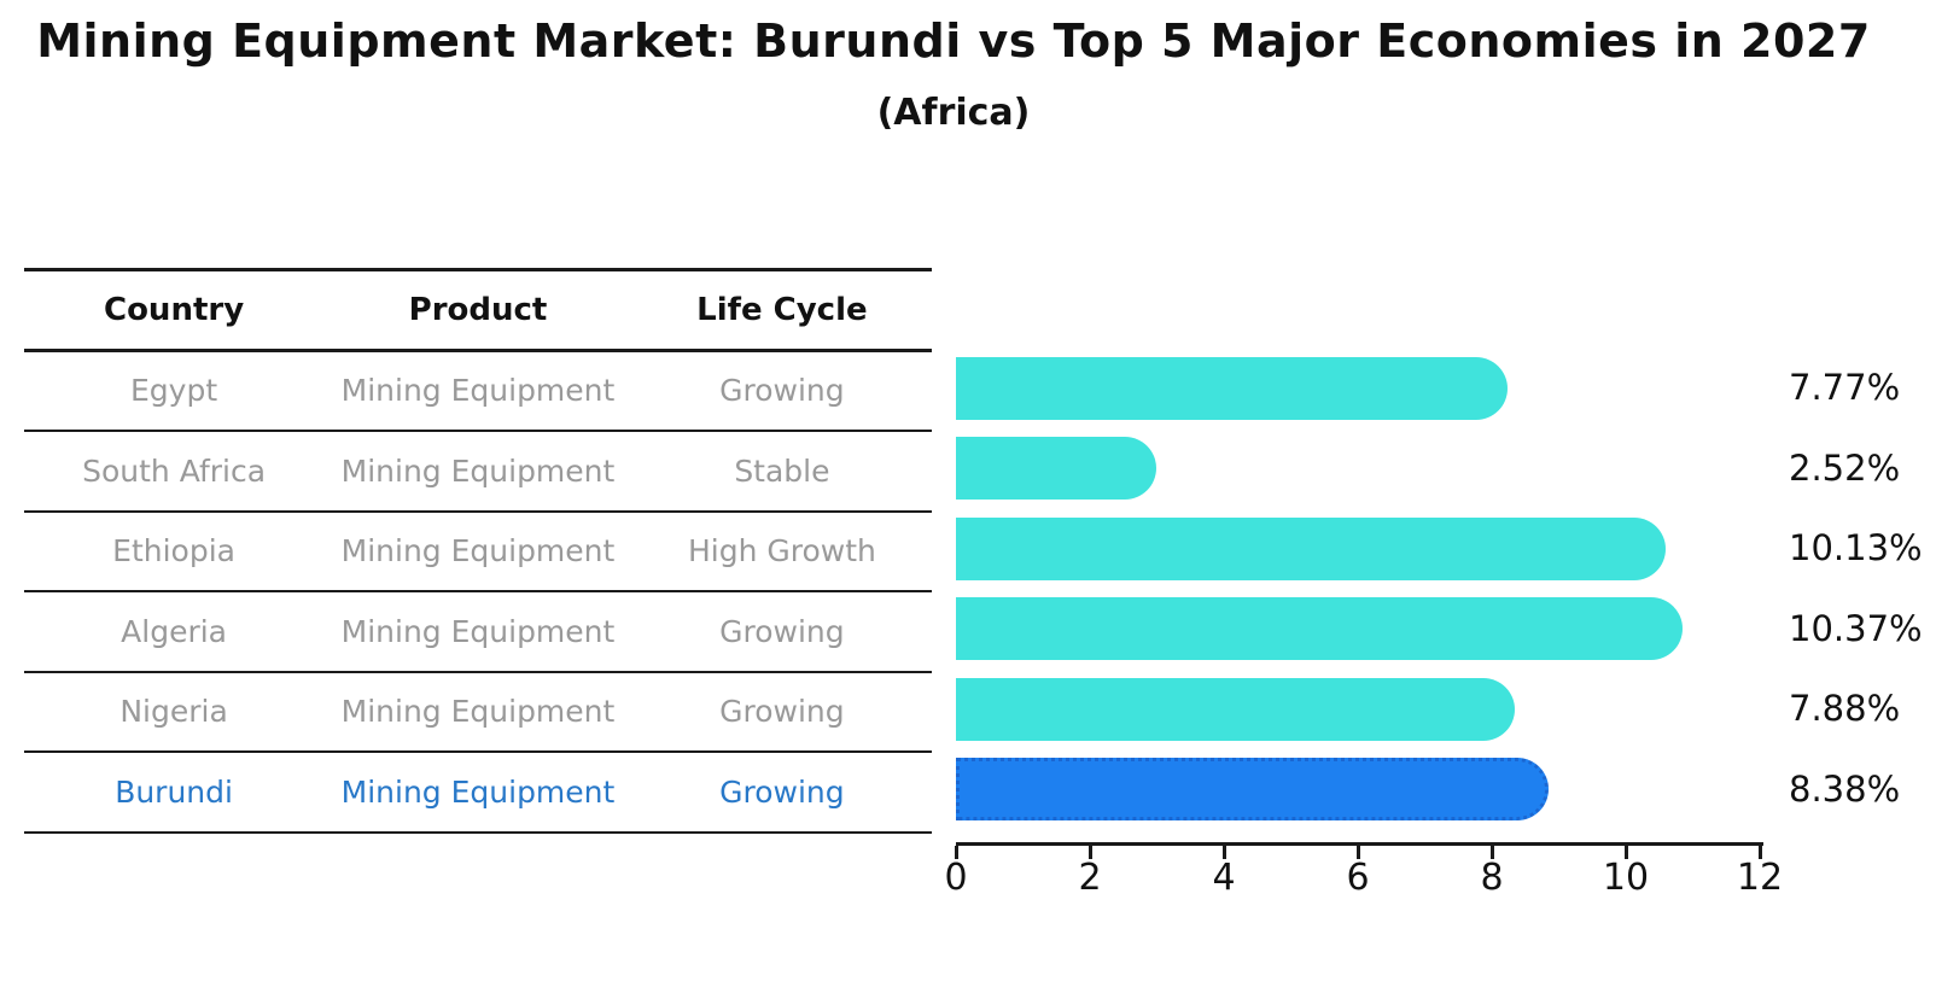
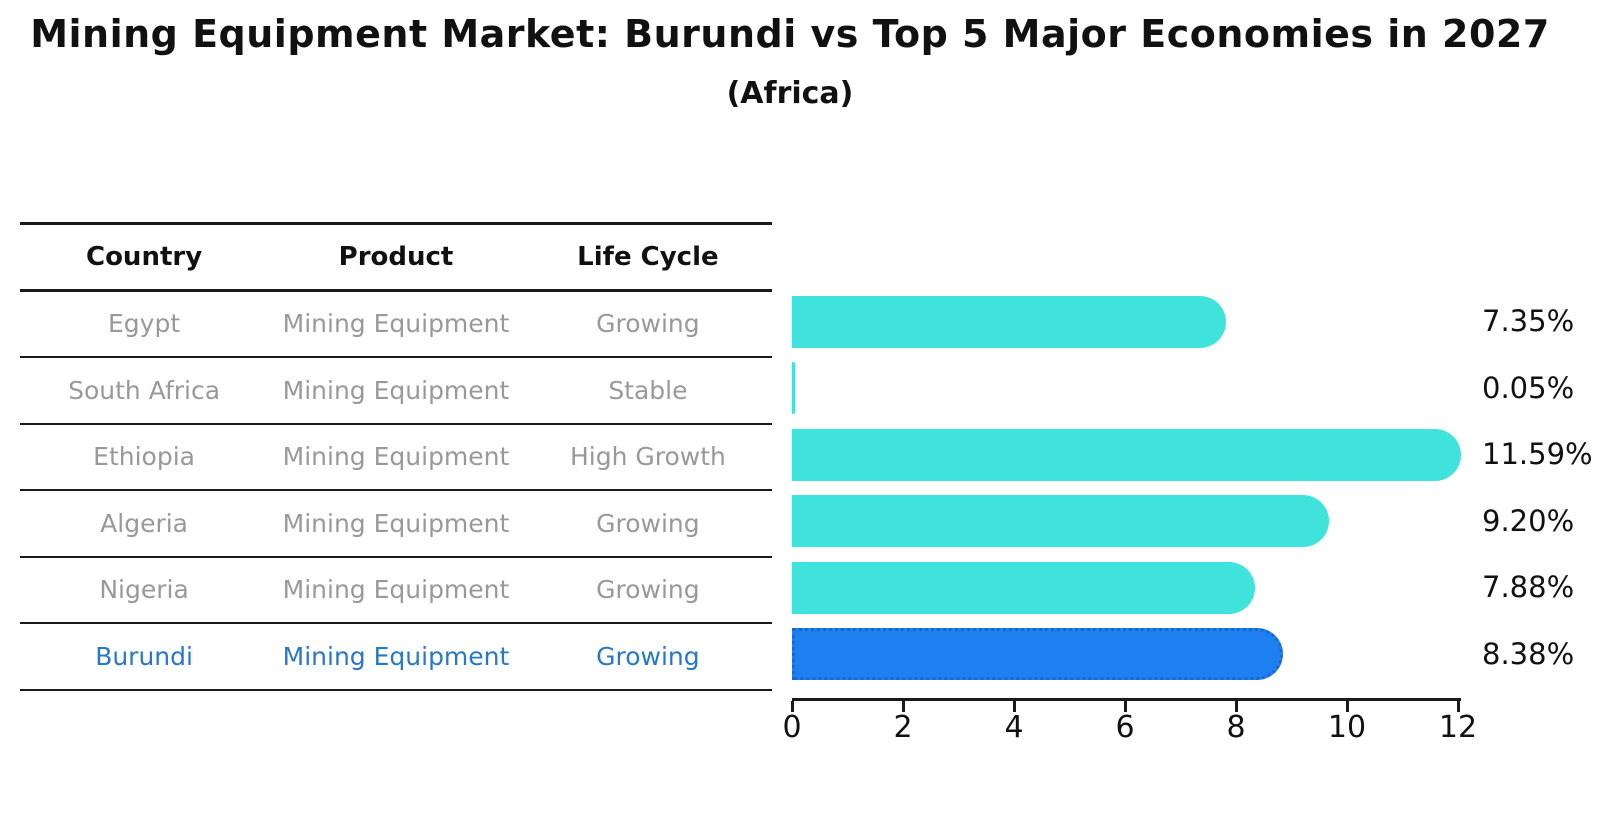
Egypt: 7.77% -> 7.35%
South Africa: 2.52% -> 0.05%
Ethiopia: 10.13% -> 11.59%
Algeria: 10.37% -> 9.20%
